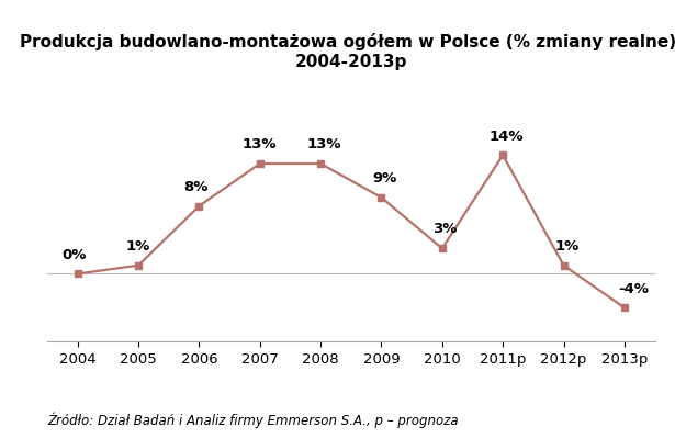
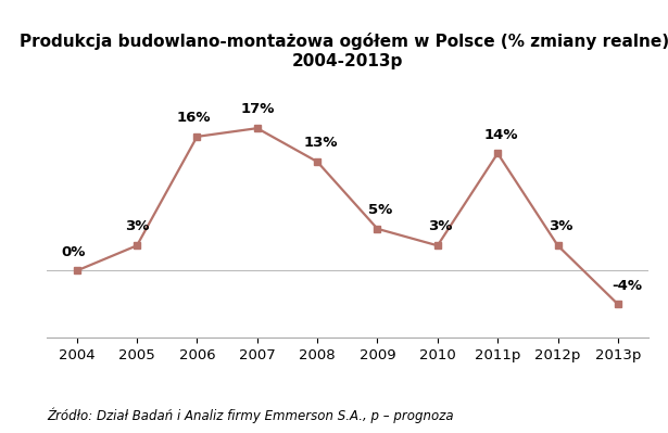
2005: 1% -> 3%
2006: 8% -> 16%
2007: 13% -> 17%
2009: 9% -> 5%
2012p: 1% -> 3%
